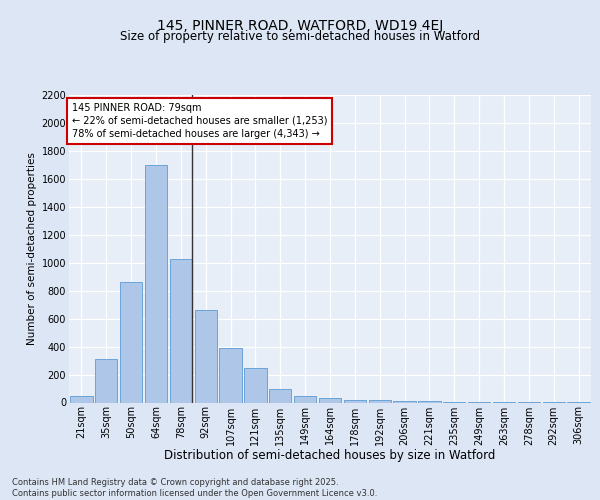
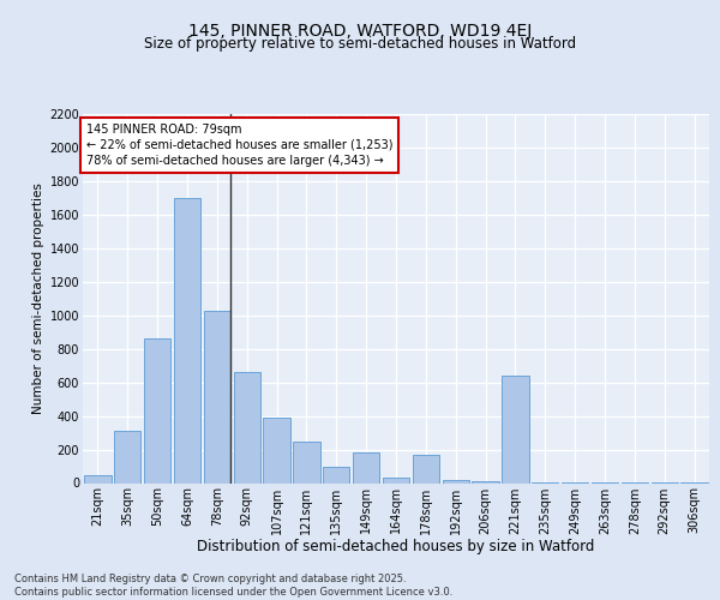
149sqm: 50 -> 180
178sqm: 20 -> 170
221sqm: 10 -> 640
